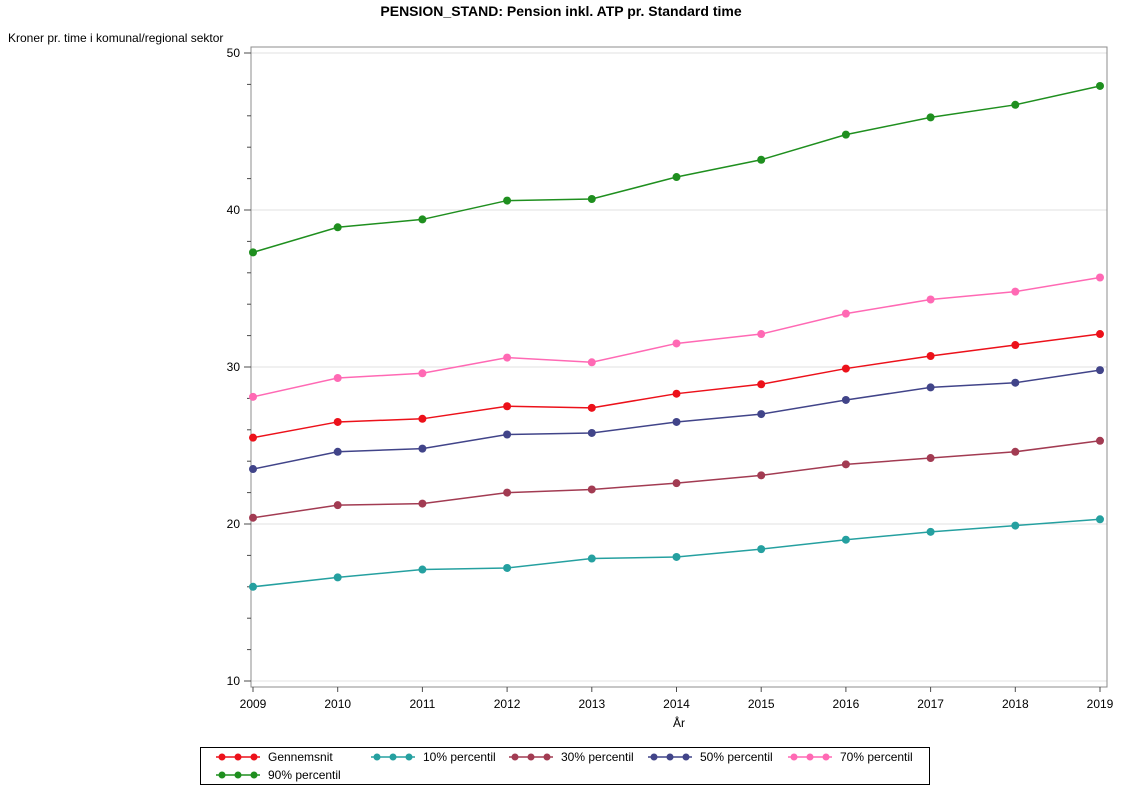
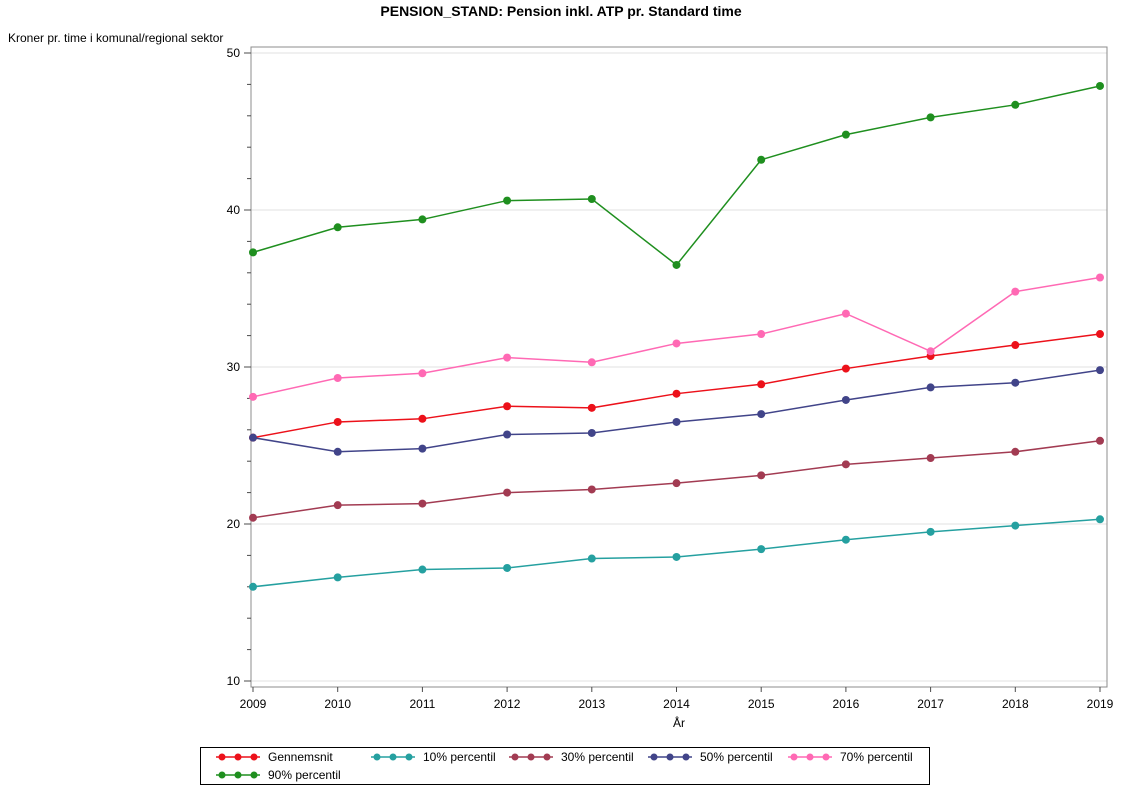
50% percentil/2009: 23.5 -> 25.5
90% percentil/2014: 42.1 -> 36.5
70% percentil/2017: 34.3 -> 31.0
